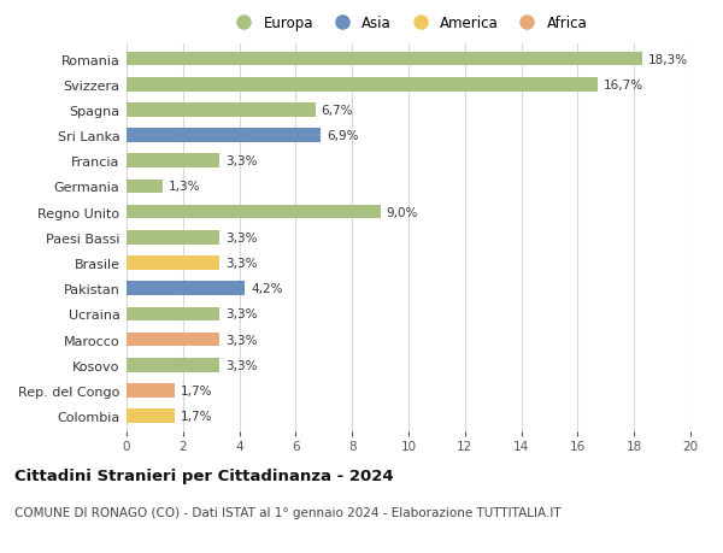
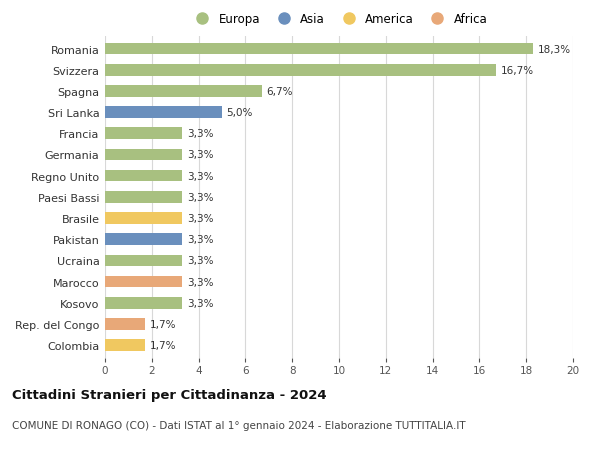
Sri Lanka: 6,9% -> 5,0%
Germania: 1,3% -> 3,3%
Regno Unito: 9,0% -> 3,3%
Pakistan: 4,2% -> 3,3%
